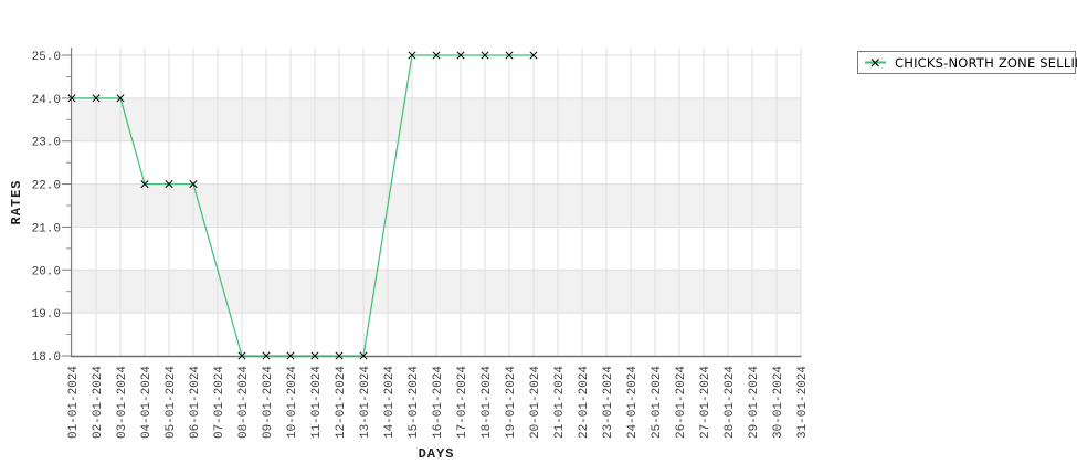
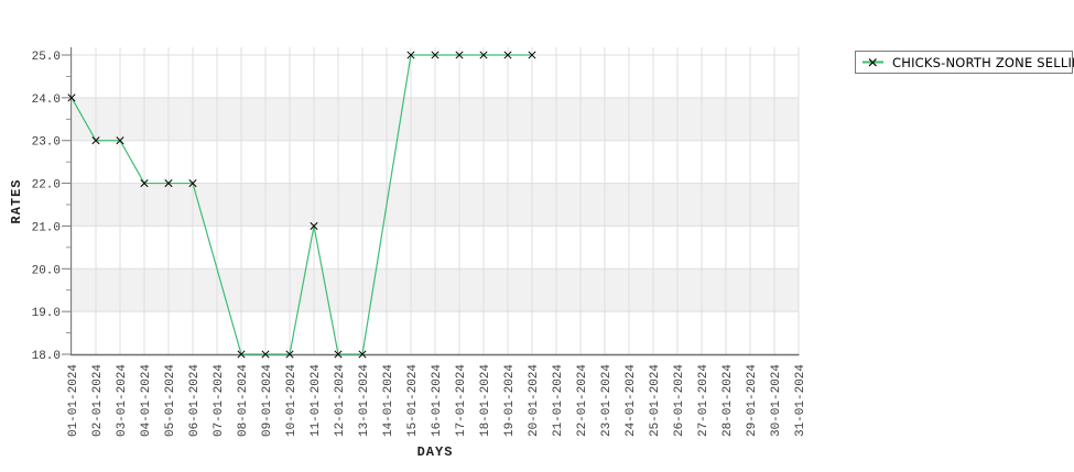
02-01-2024: 24 -> 23
03-01-2024: 24 -> 23
11-01-2024: 18 -> 21
